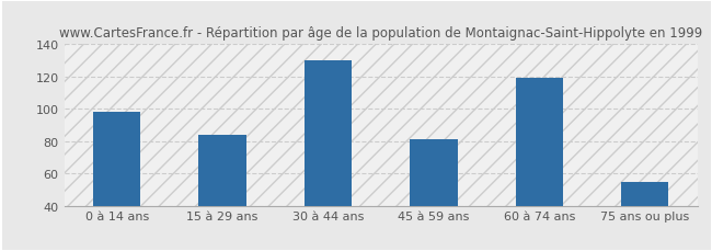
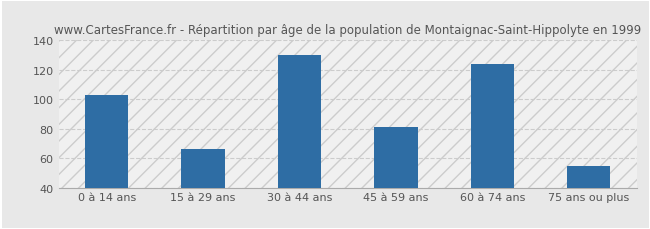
0 à 14 ans: 98 -> 103
15 à 29 ans: 84 -> 66
60 à 74 ans: 119 -> 124
